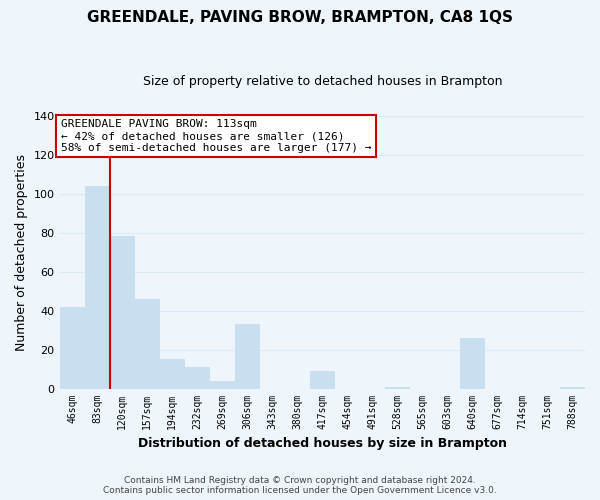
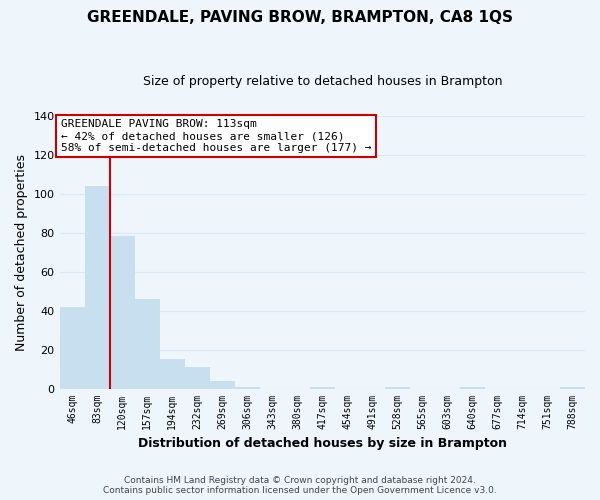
306sqm: 33 -> 1
417sqm: 9 -> 1
640sqm: 26 -> 1
